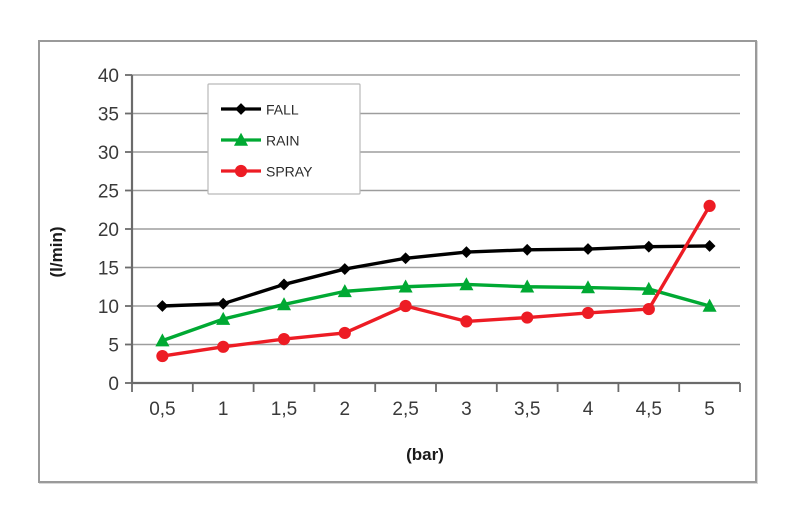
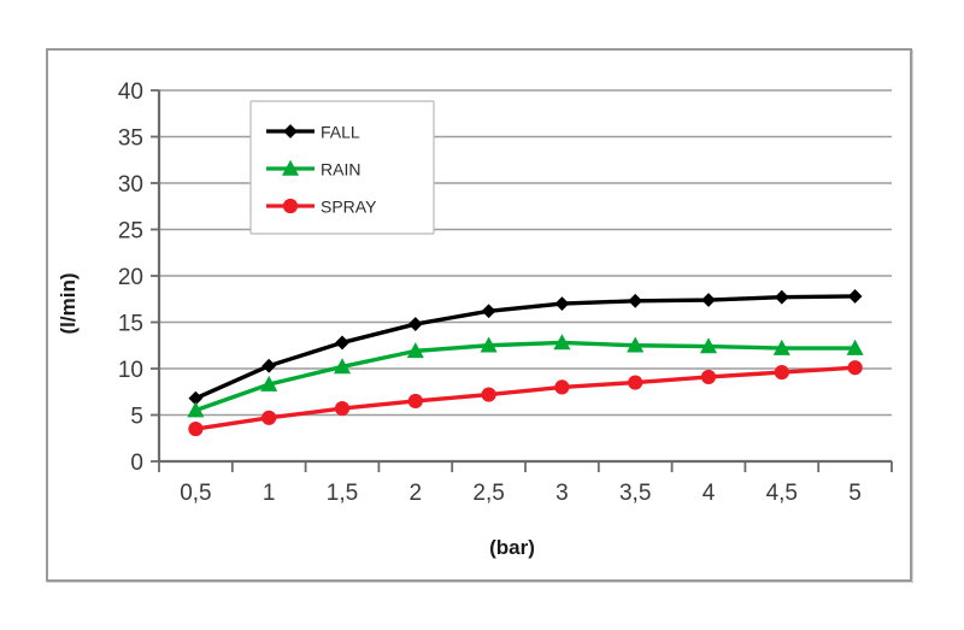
FALL/0,5: 10 -> 7
SPRAY/2,5: 10 -> 7
RAIN/5: 10 -> 12
SPRAY/5: 23 -> 10
